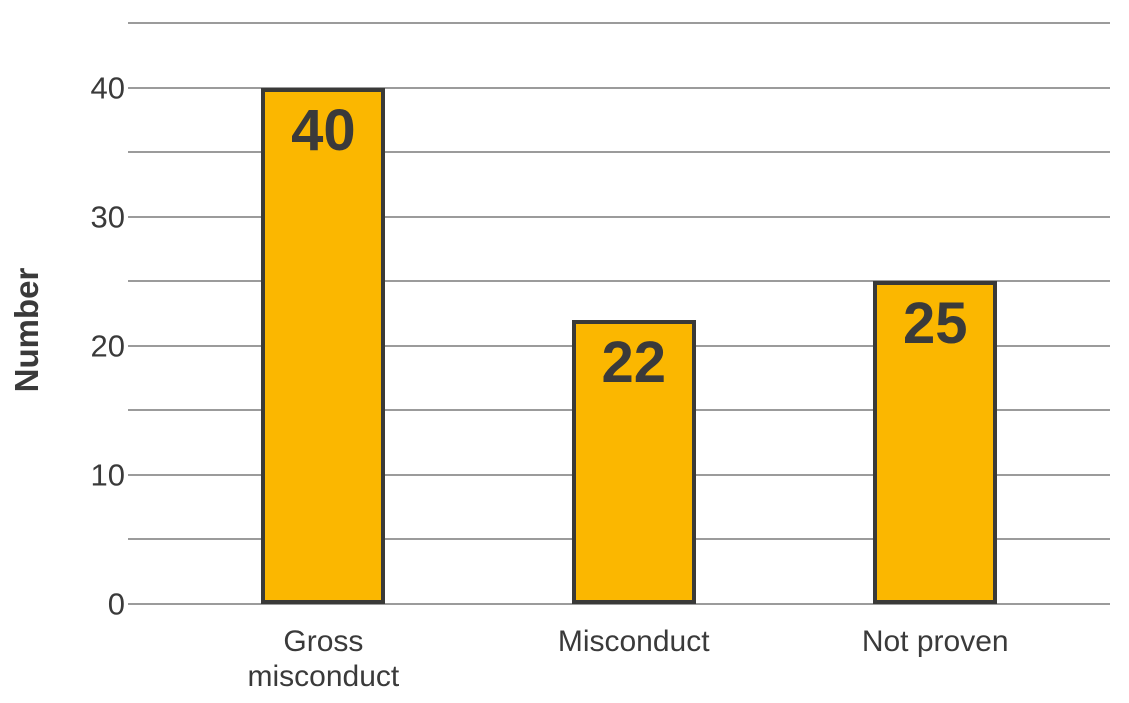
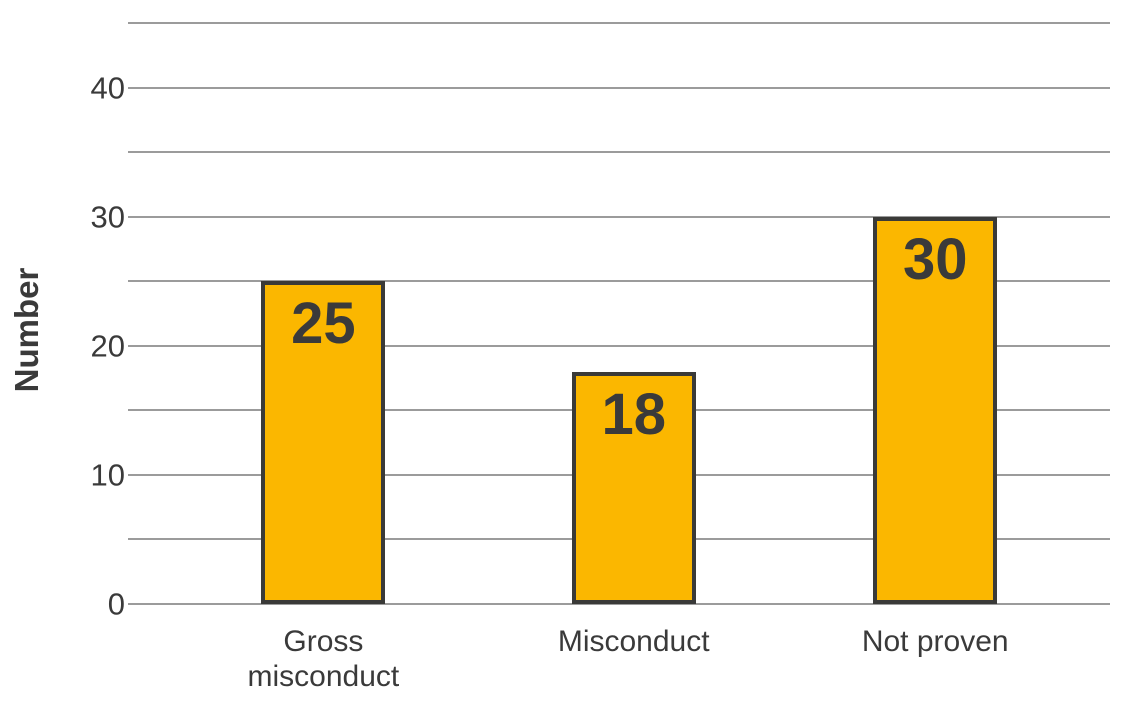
Gross misconduct: 40 -> 25
Misconduct: 22 -> 18
Not proven: 25 -> 30
